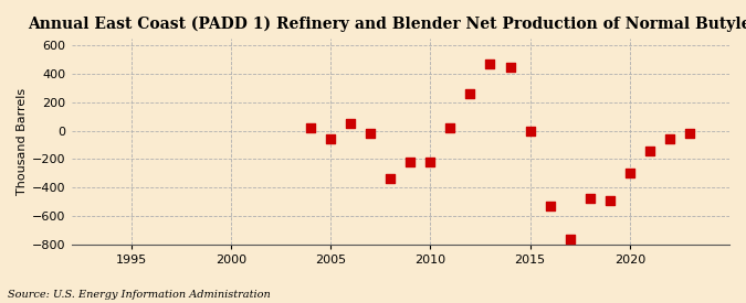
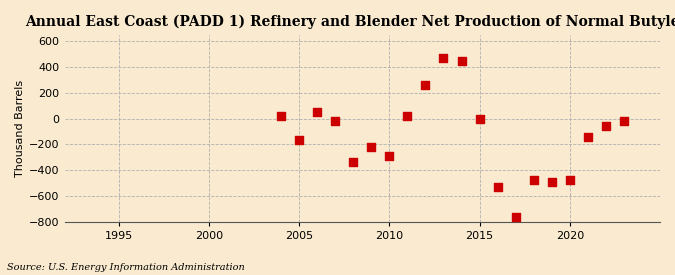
2005: -60 -> -170
2010: -220 -> -290
2020: -300 -> -480
